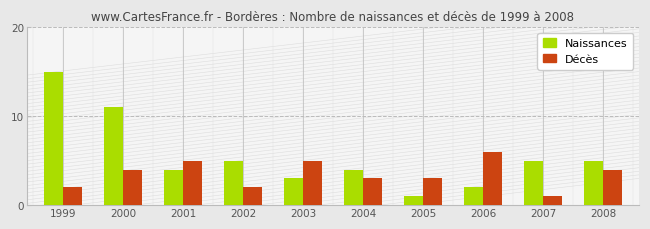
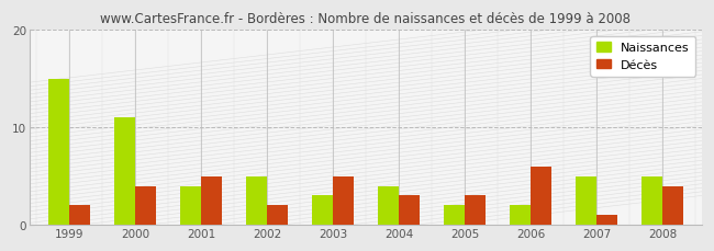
Naissances/2005: 1 -> 2
